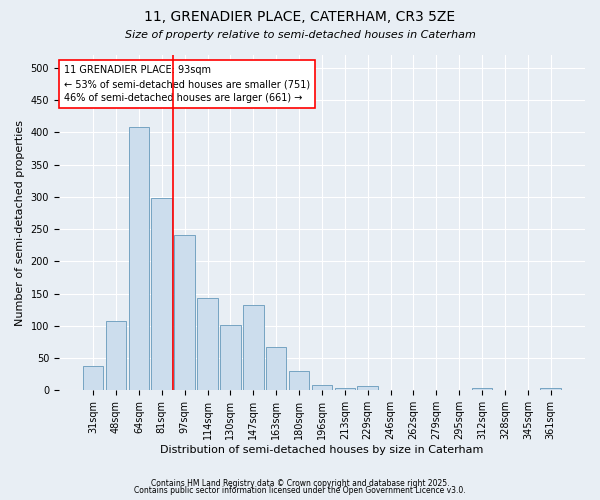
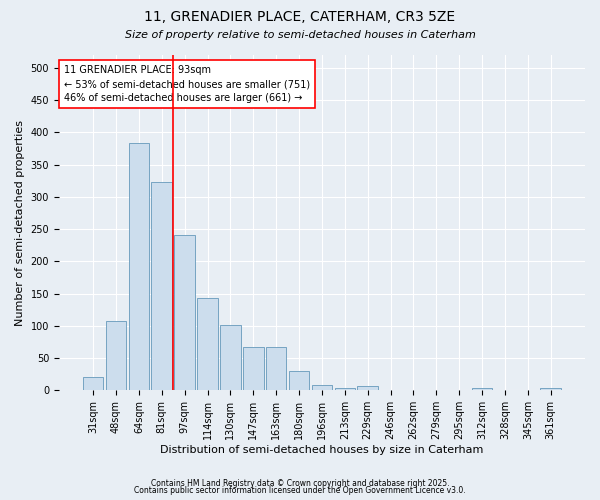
31sqm: 38 -> 20
64sqm: 408 -> 383
81sqm: 298 -> 323
147sqm: 132 -> 67
